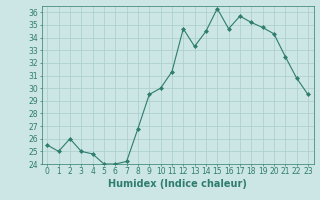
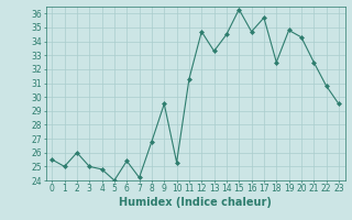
6: 24.0 -> 25.4
10: 30.0 -> 25.3
18: 35.2 -> 32.5
